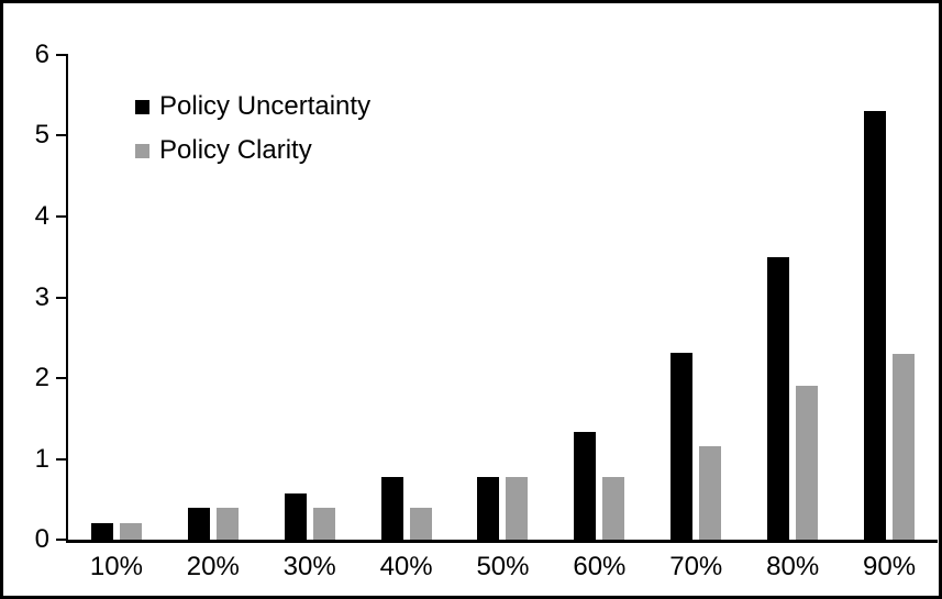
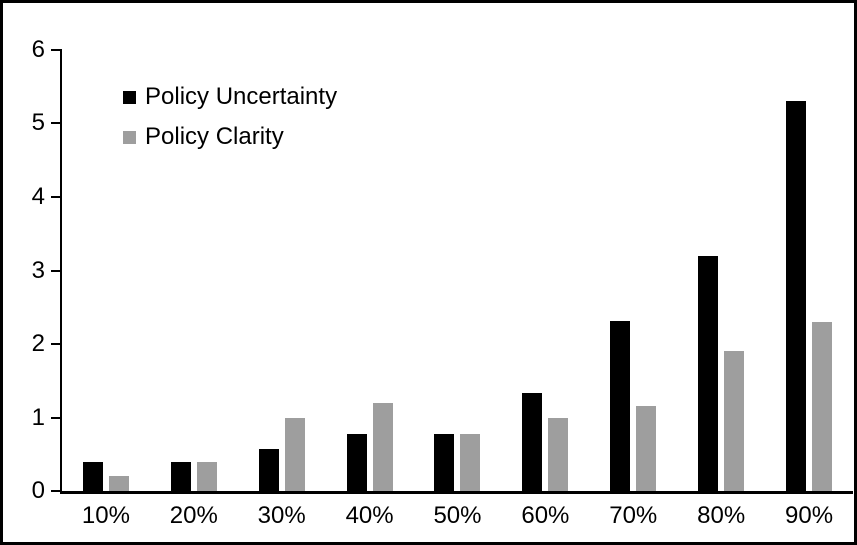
Policy Uncertainty/10%: 0.2 -> 0.4
Policy Clarity/30%: 0.4 -> 1.0
Policy Clarity/40%: 0.4 -> 1.2
Policy Clarity/60%: 0.8 -> 1.0
Policy Uncertainty/80%: 3.5 -> 3.2
